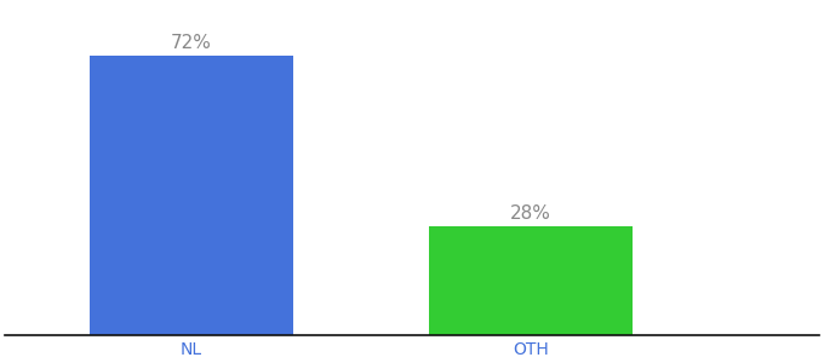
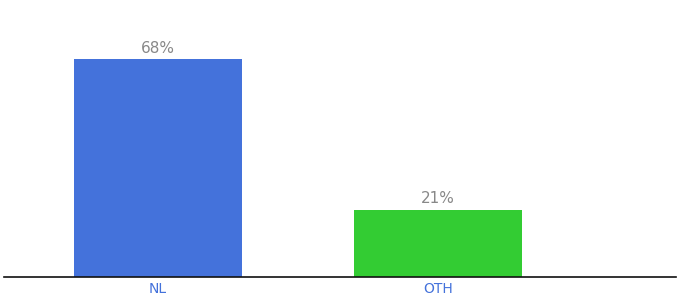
NL: 72% -> 68%
OTH: 28% -> 21%
